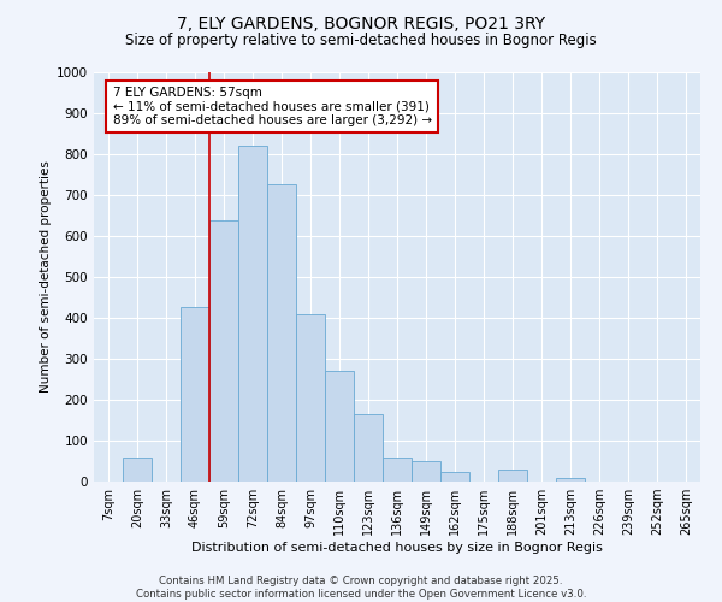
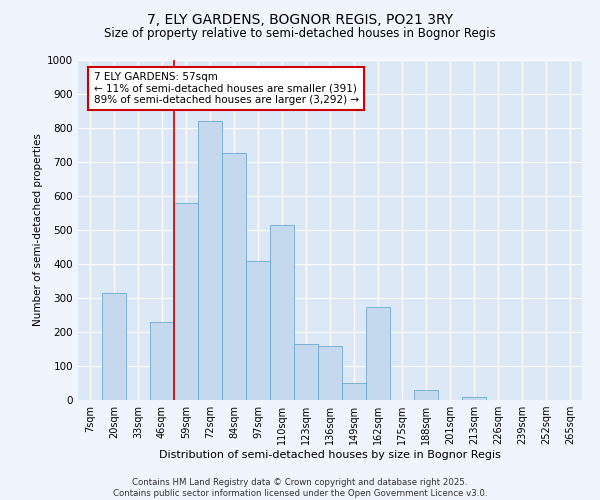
20sqm: 60 -> 315
46sqm: 425 -> 230
59sqm: 637 -> 580
110sqm: 270 -> 515
136sqm: 60 -> 160
162sqm: 25 -> 275
